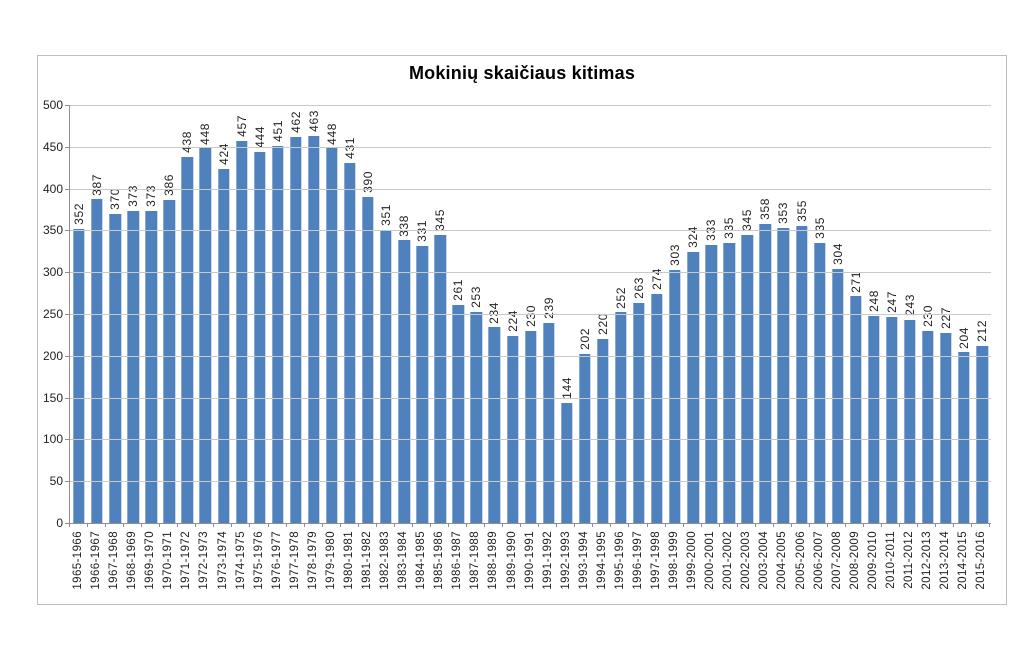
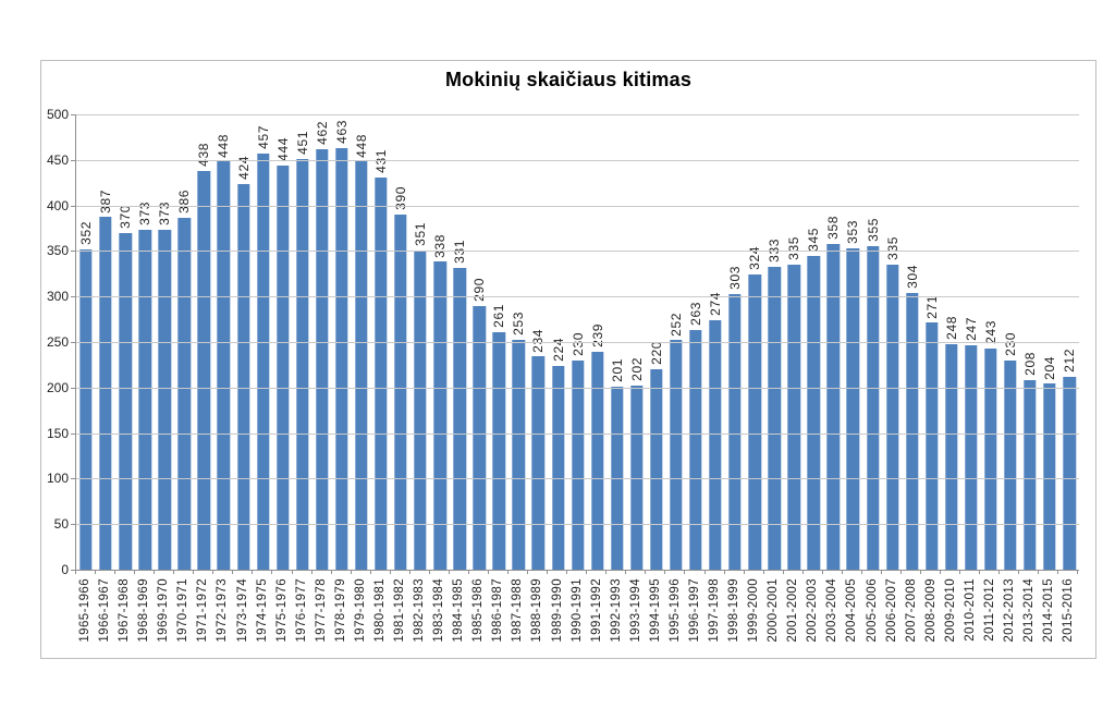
1985-1986: 345 -> 290
1992-1993: 144 -> 201
2013-2014: 227 -> 208
